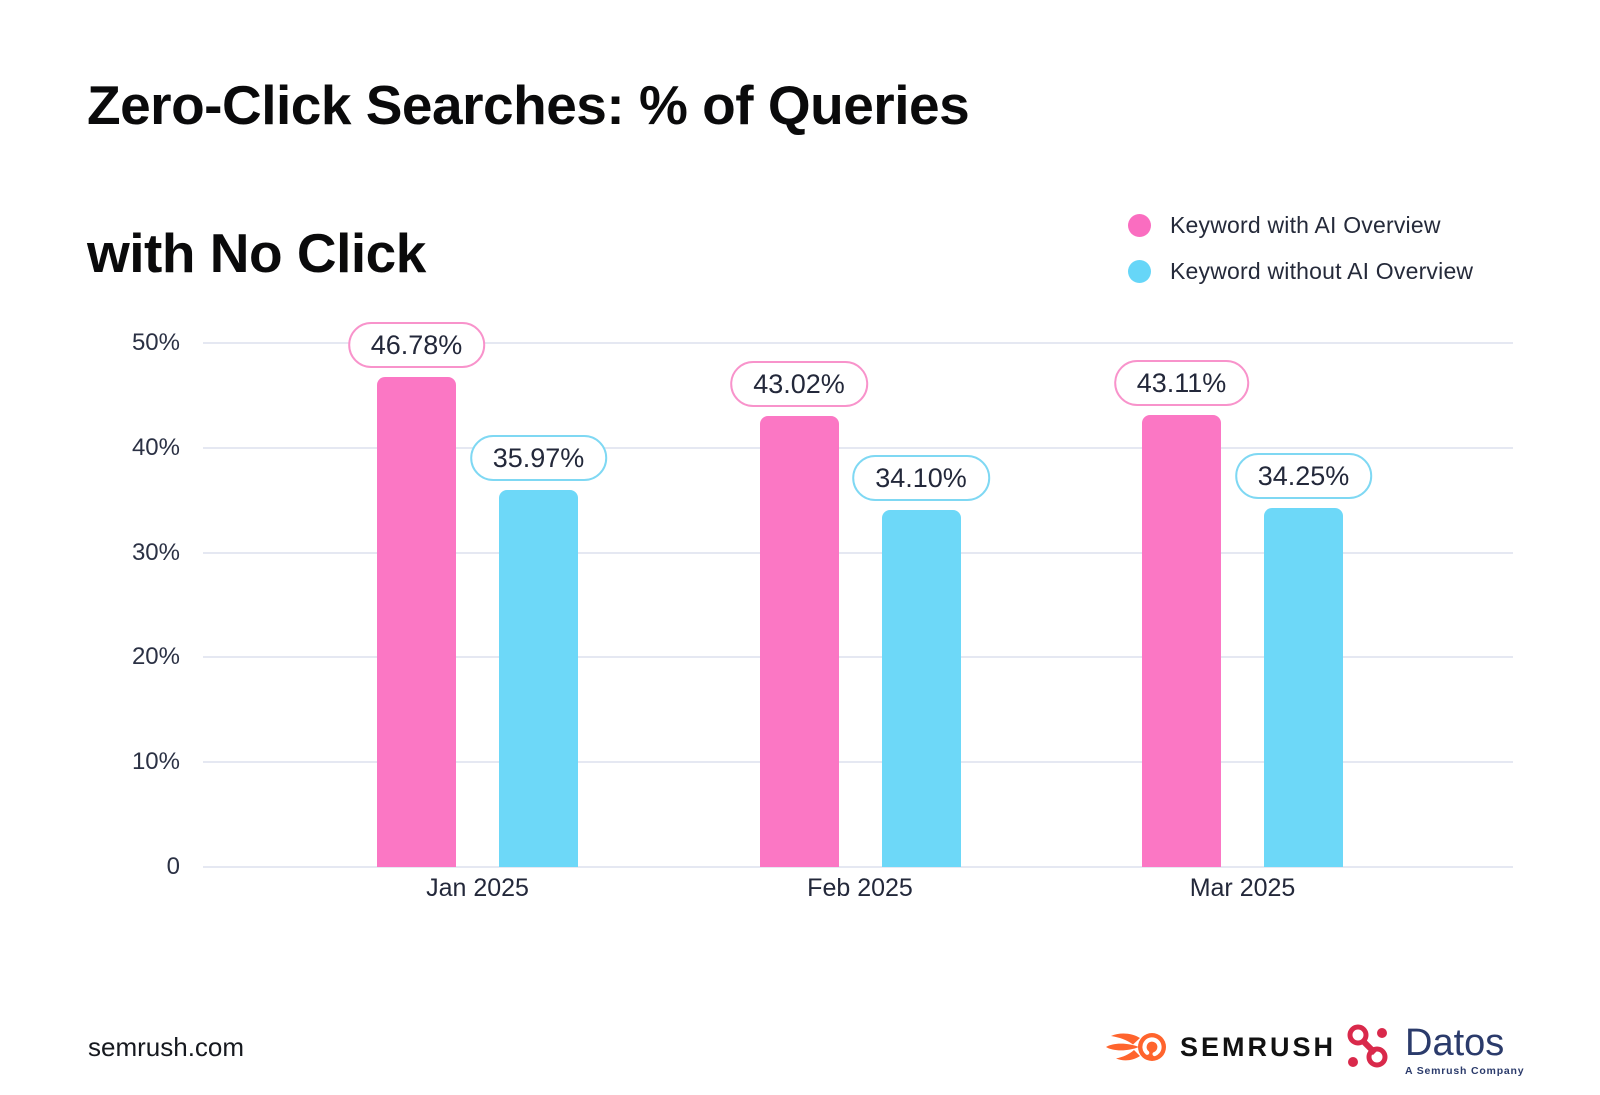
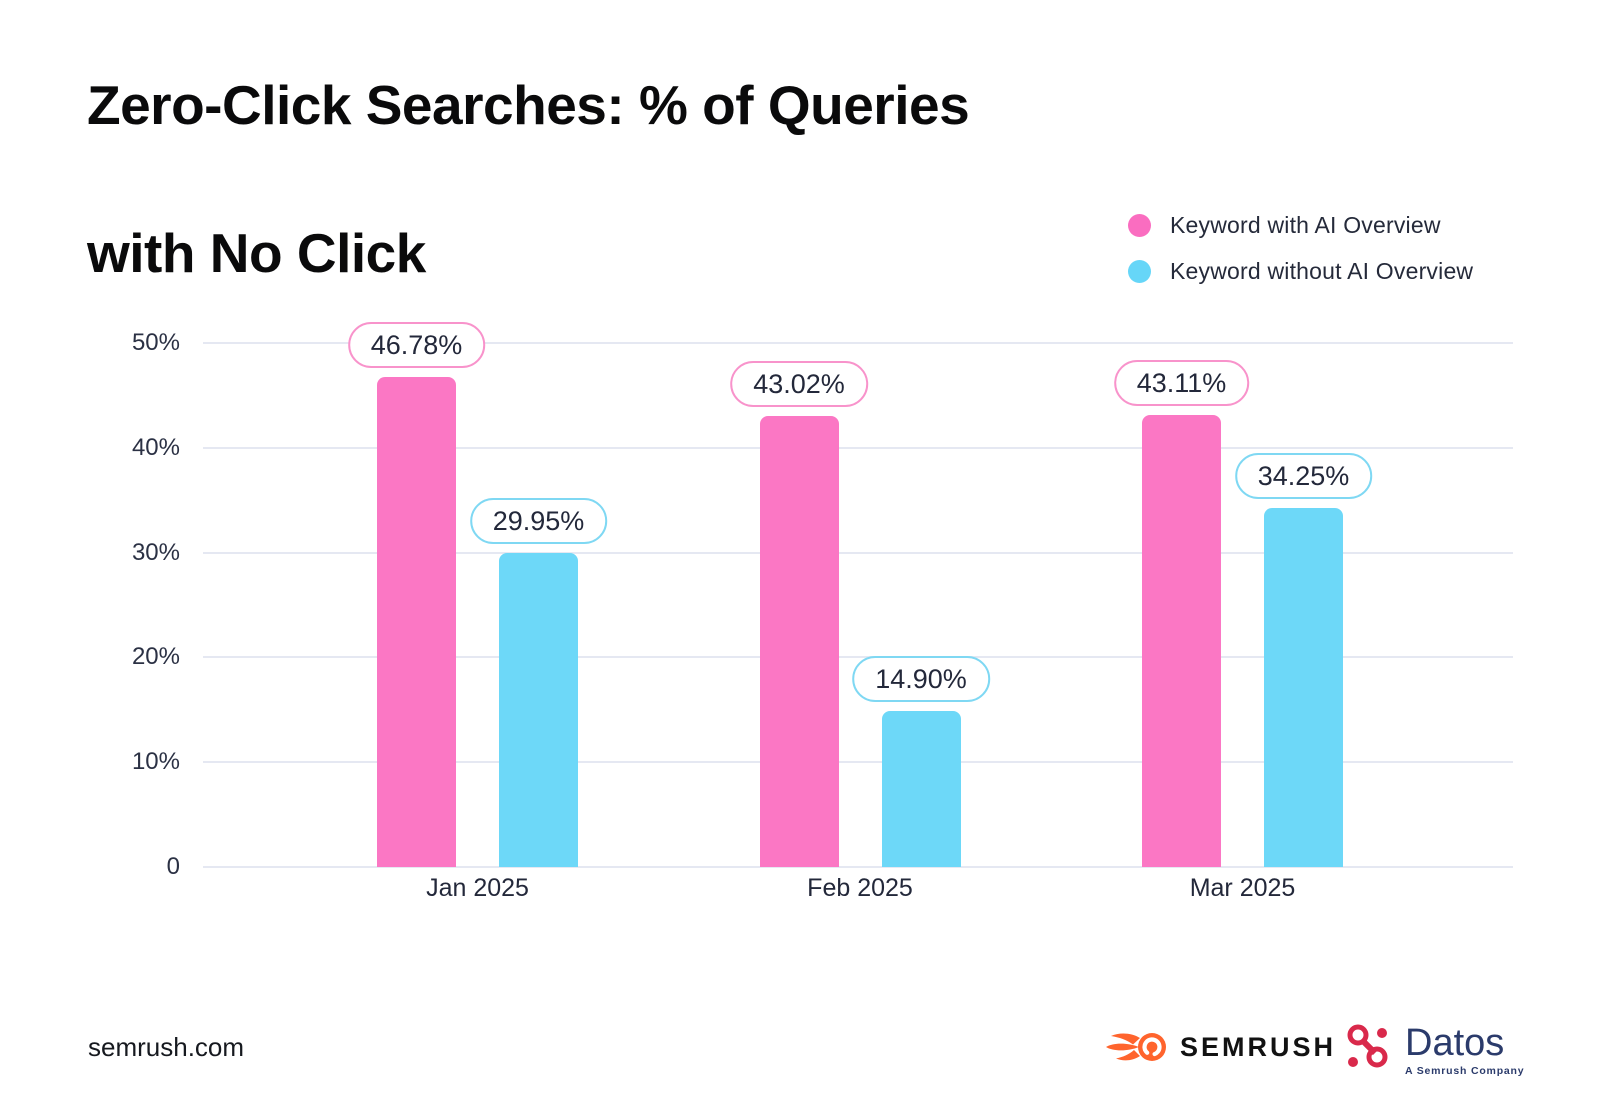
Keyword without AI Overview/Jan 2025: 35.97% -> 29.95%
Keyword without AI Overview/Feb 2025: 34.10% -> 14.90%
